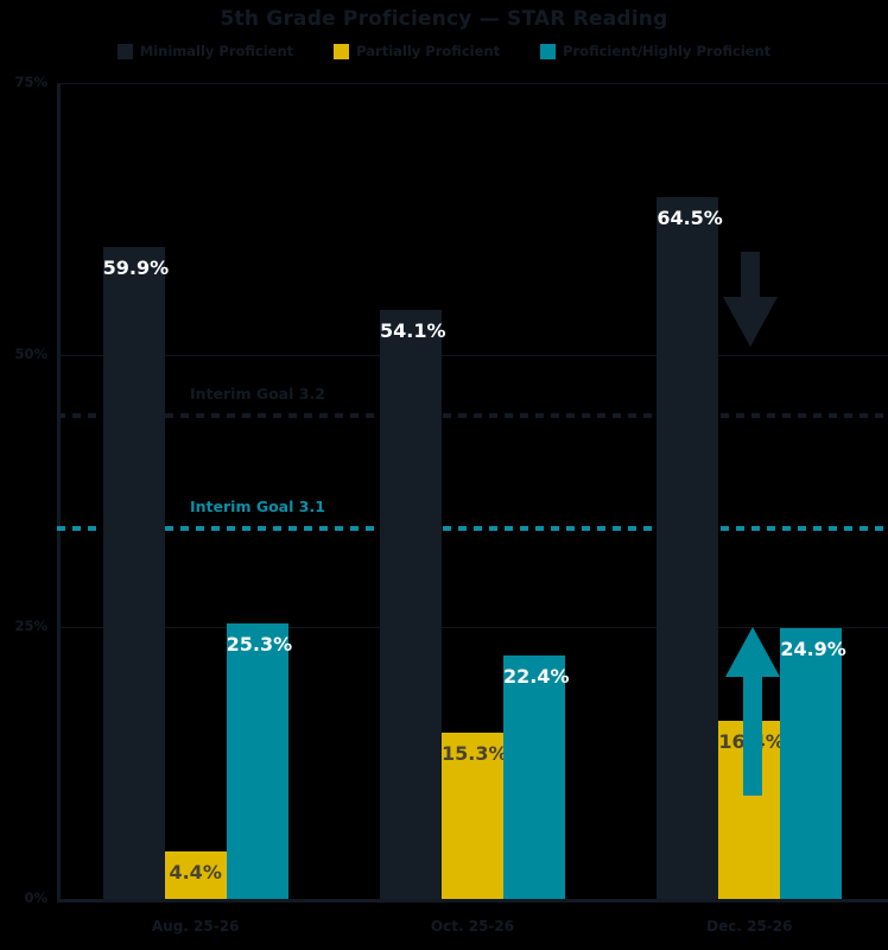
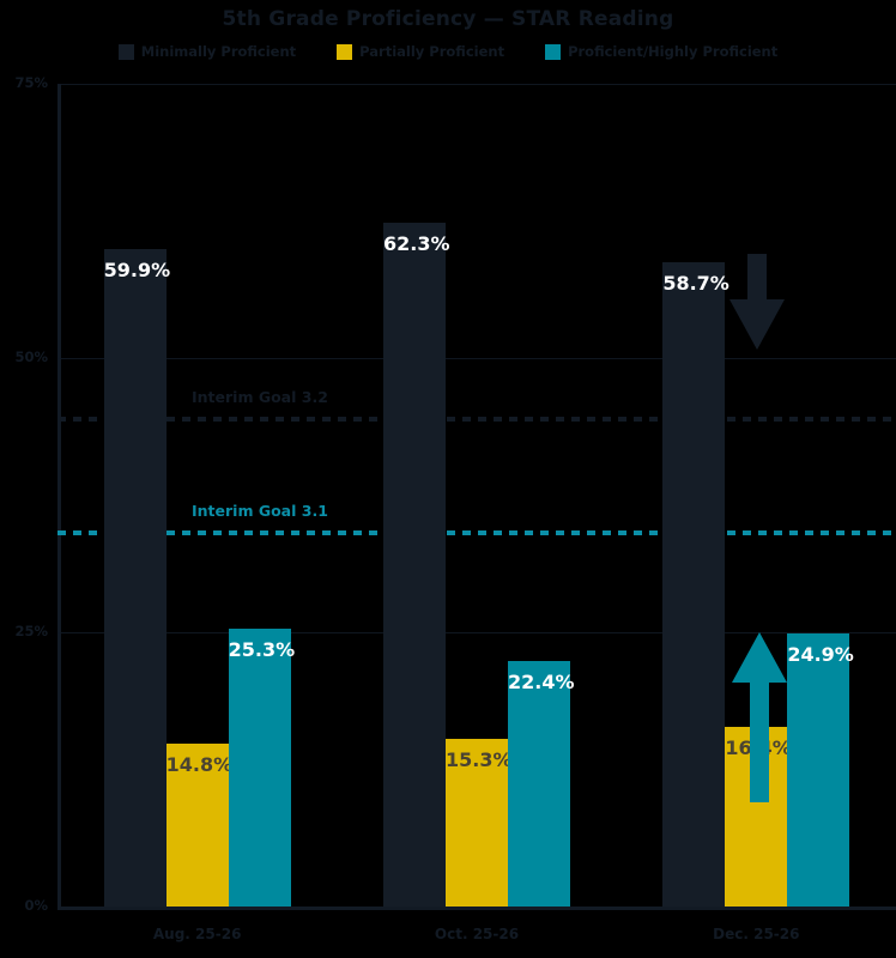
Partially Proficient/Aug. 25-26: 4.4% -> 14.8%
Minimally Proficient/Oct. 25-26: 54.1% -> 62.3%
Minimally Proficient/Dec. 25-26: 64.5% -> 58.7%
